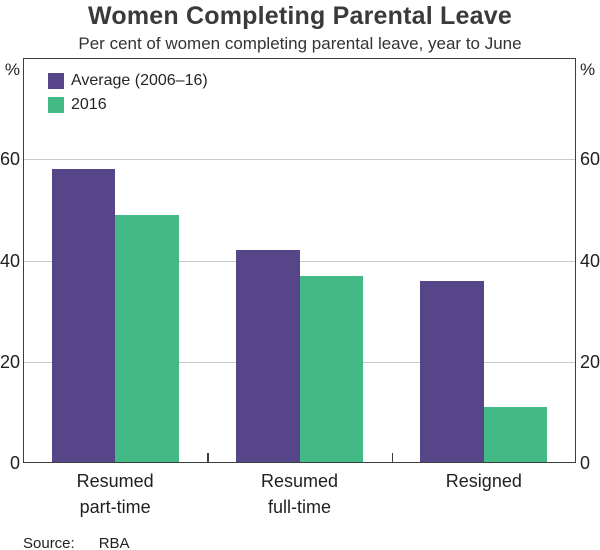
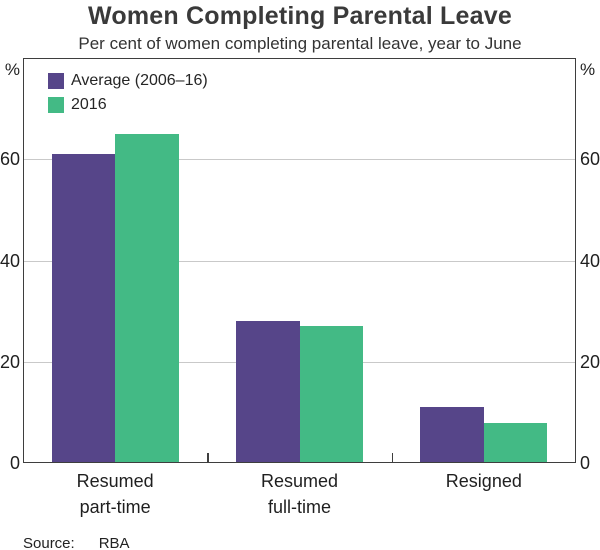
Average (2006–16)/Resumed part-time: 58 -> 61
2016/Resumed part-time: 49 -> 65
Average (2006–16)/Resumed full-time: 42 -> 28
2016/Resumed full-time: 37 -> 27
Average (2006–16)/Resigned: 36 -> 11
2016/Resigned: 11 -> 8
